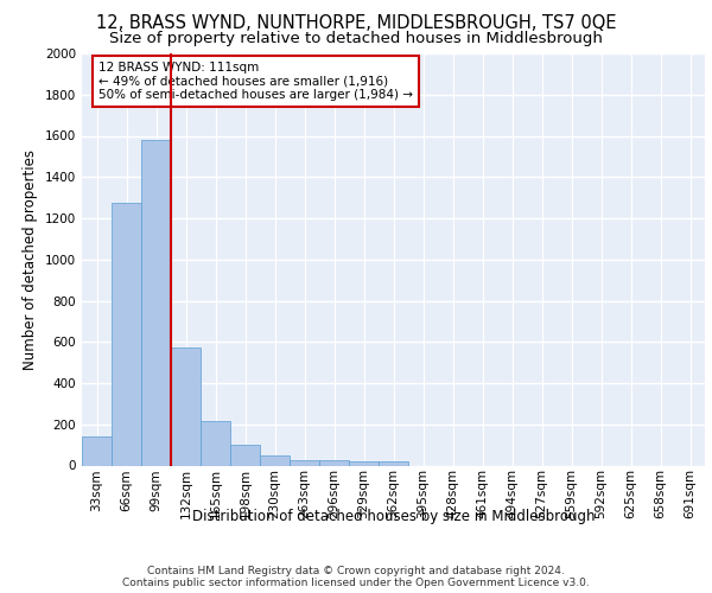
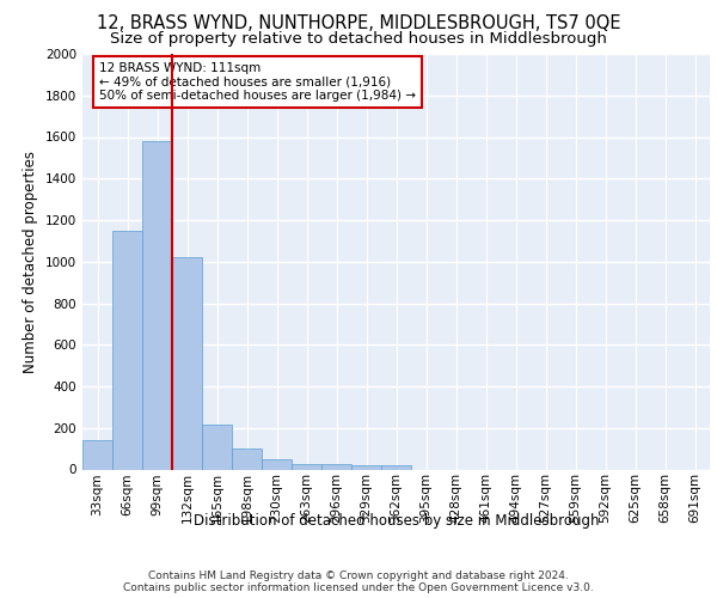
66sqm: 1280 -> 1150
132sqm: 570 -> 1020
